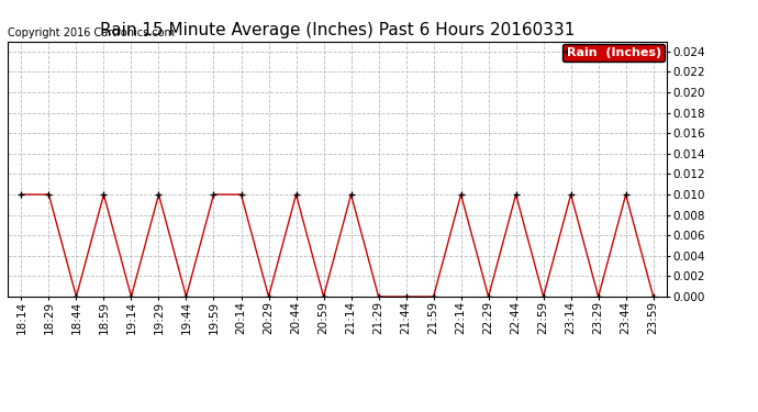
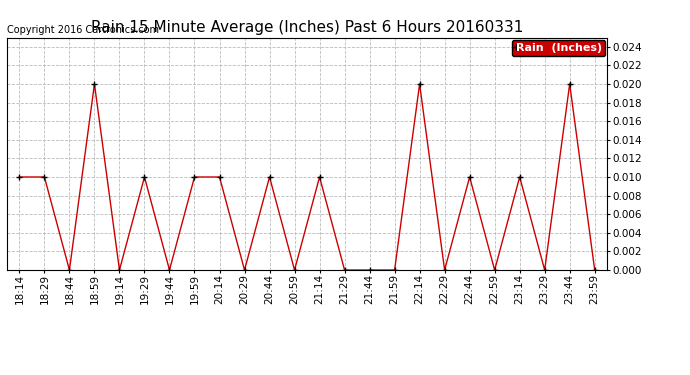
18:59: 0.01 -> 0.02
22:14: 0.01 -> 0.02
23:44: 0.01 -> 0.02
